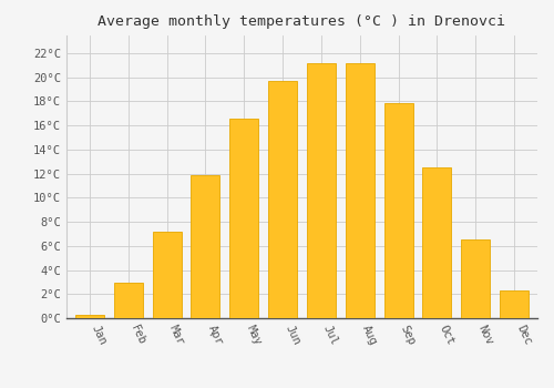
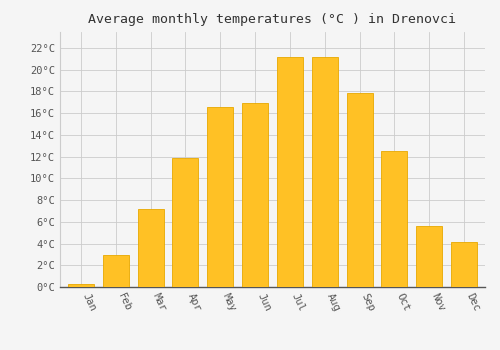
Jun: 19.7°C -> 16.9°C
Nov: 6.5°C -> 5.6°C
Dec: 2.3°C -> 4.1°C
